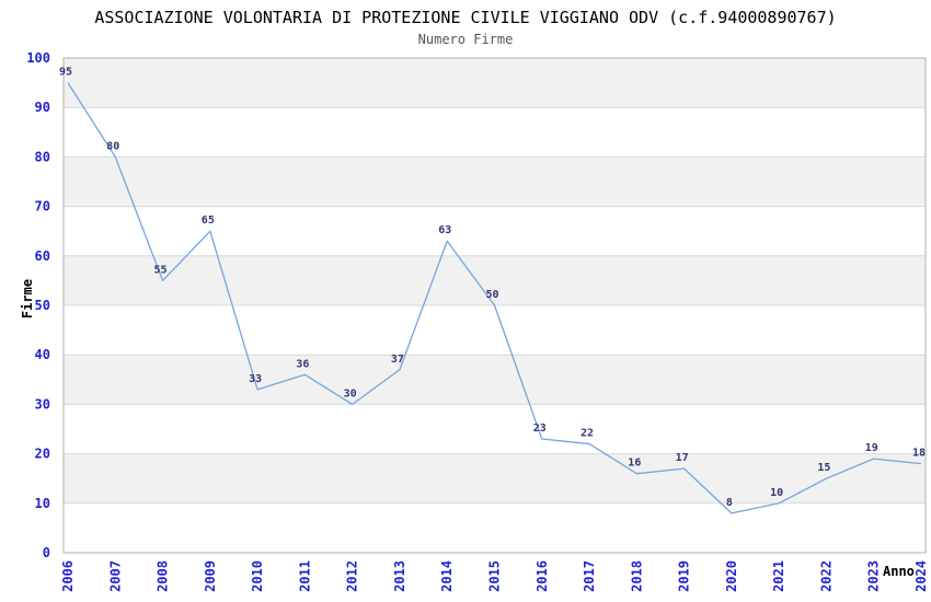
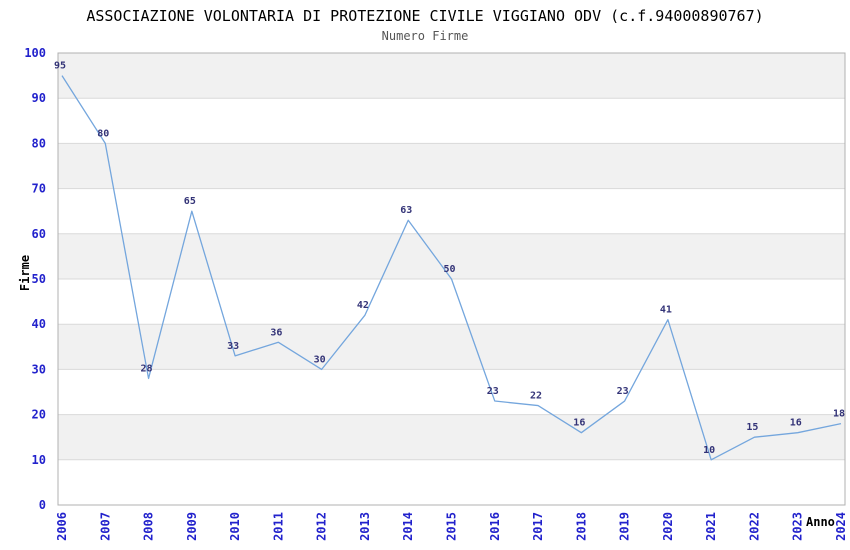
2008: 55 -> 28
2013: 37 -> 42
2019: 17 -> 23
2020: 8 -> 41
2023: 19 -> 16
